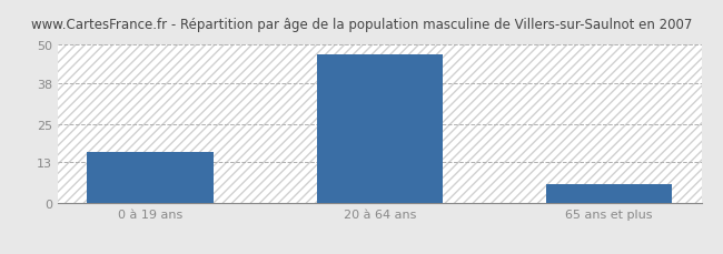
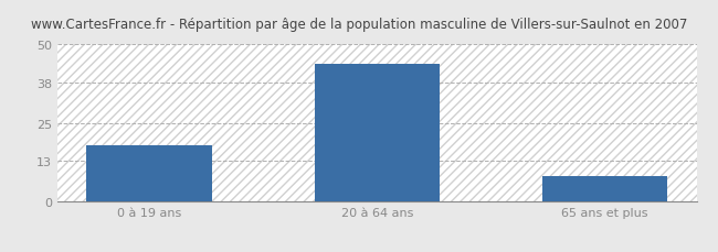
0 à 19 ans: 16 -> 18
20 à 64 ans: 47 -> 44
65 ans et plus: 6 -> 8
